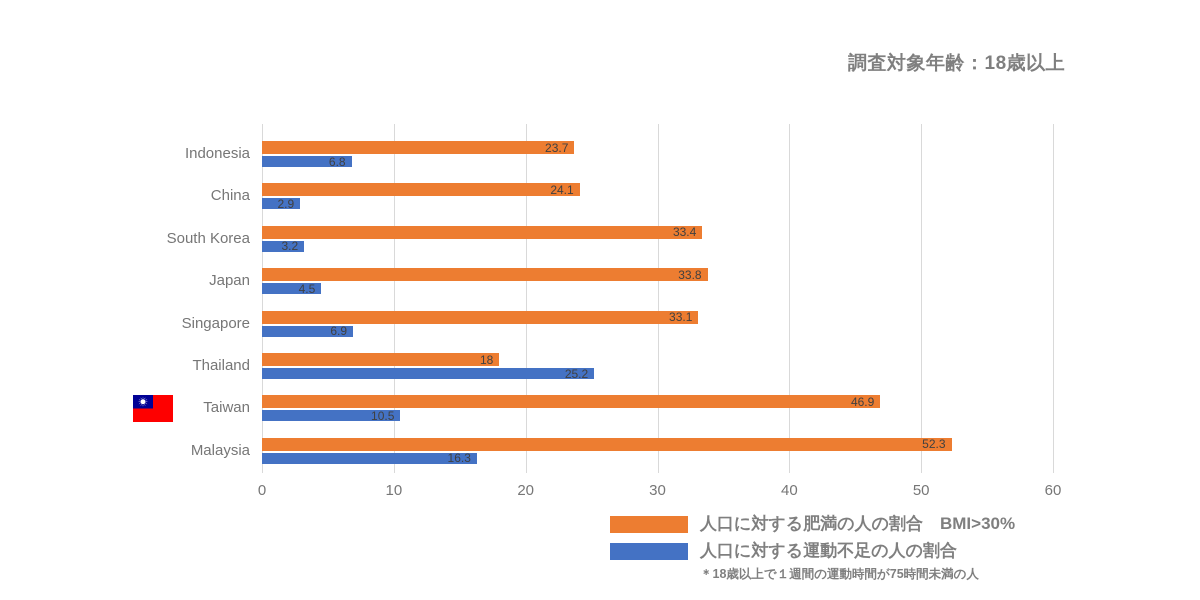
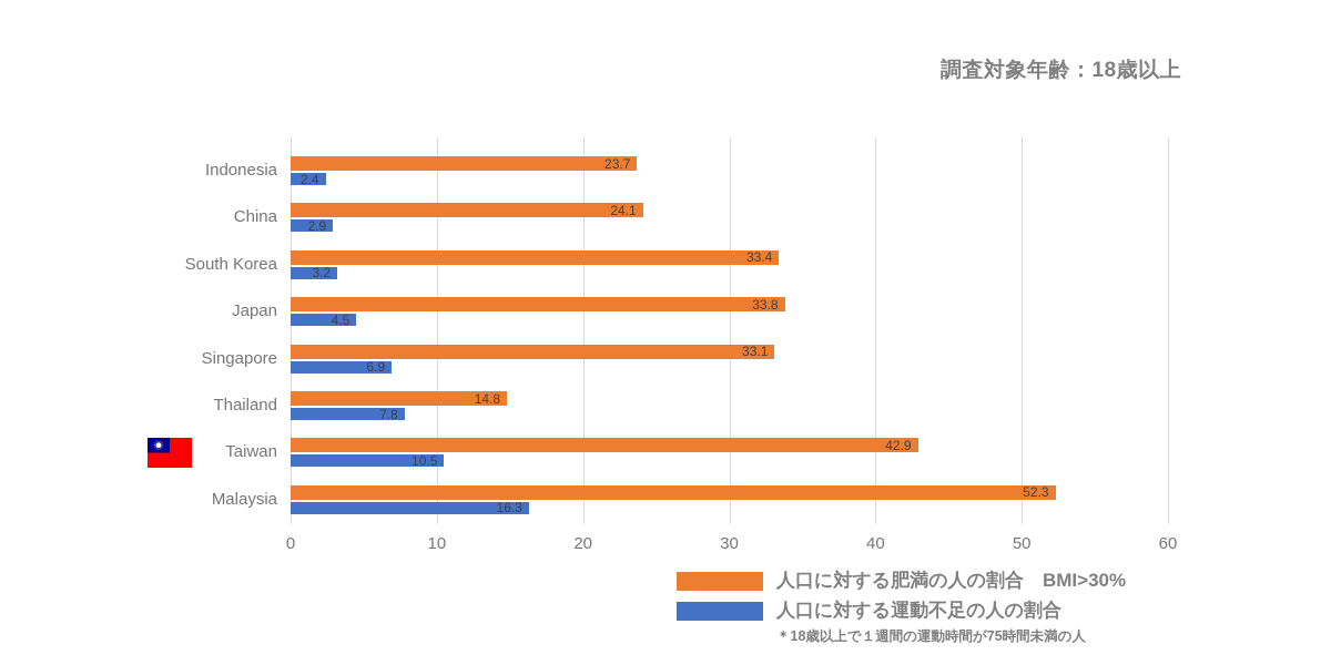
人口に対する運動不足の人の割合/Indonesia: 6.8 -> 2.4
人口に対する肥満の人の割合 BMI>30%/Thailand: 18 -> 14.8
人口に対する運動不足の人の割合/Thailand: 25.2 -> 7.8
人口に対する肥満の人の割合 BMI>30%/Taiwan: 46.9 -> 42.9
